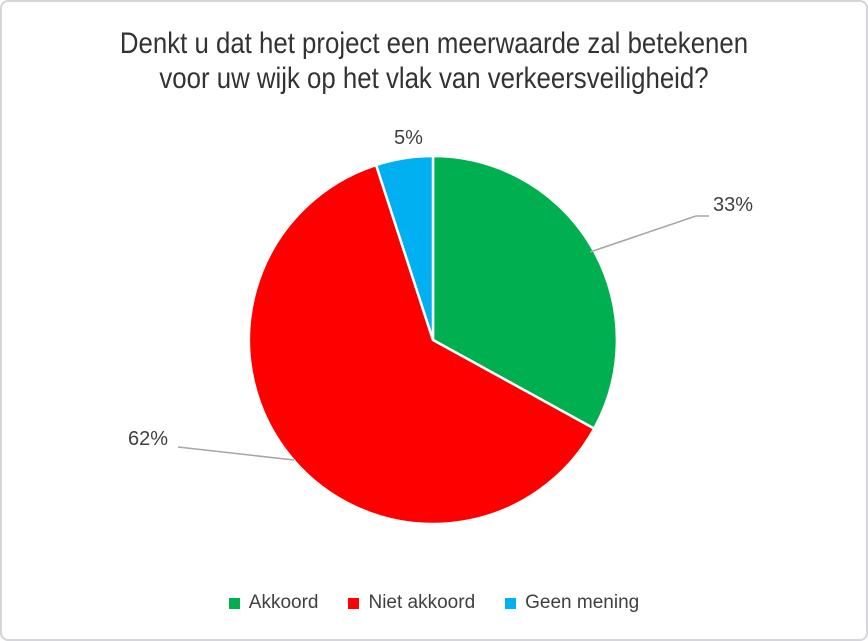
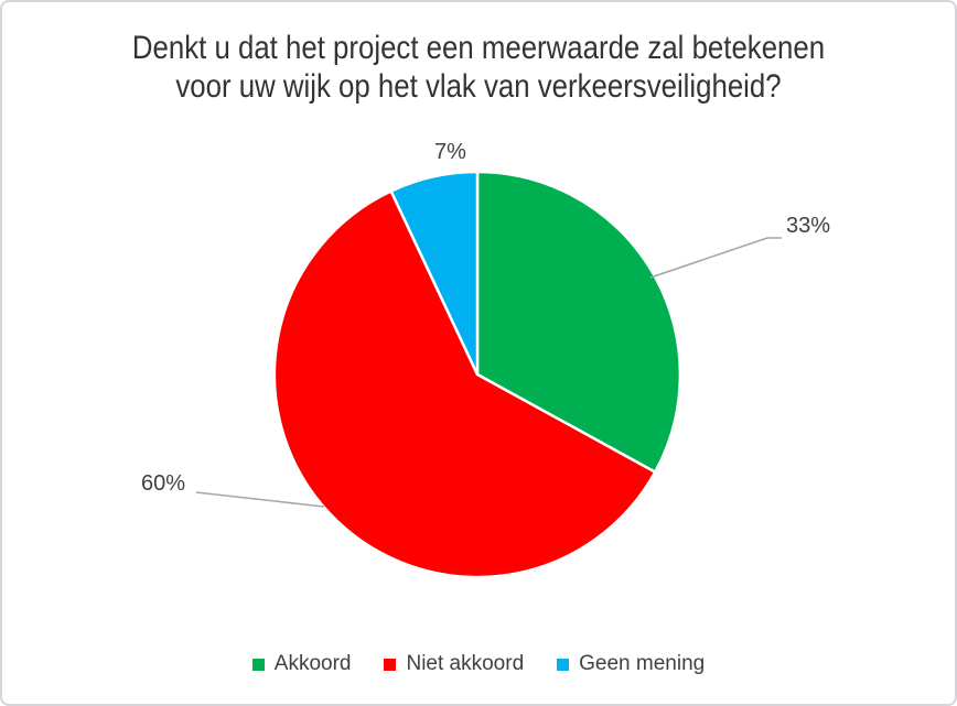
Niet akkoord: 62% -> 60%
Geen mening: 5% -> 7%
